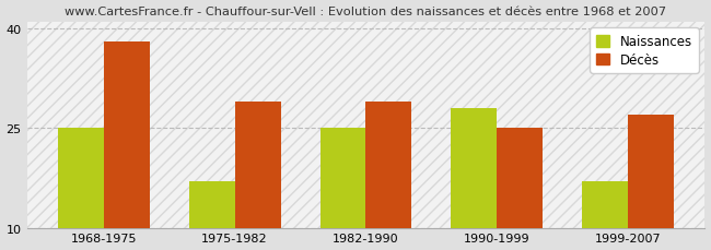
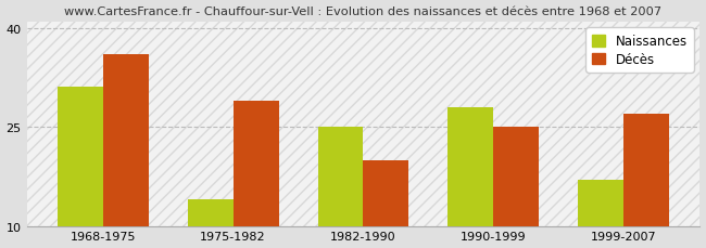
Naissances/1968-1975: 25 -> 31
Décès/1968-1975: 38 -> 36
Naissances/1975-1982: 17 -> 14
Décès/1982-1990: 29 -> 20
